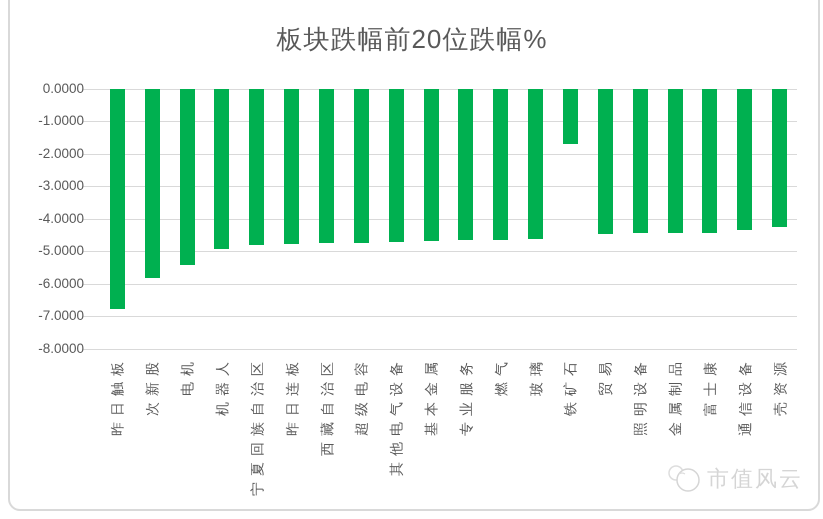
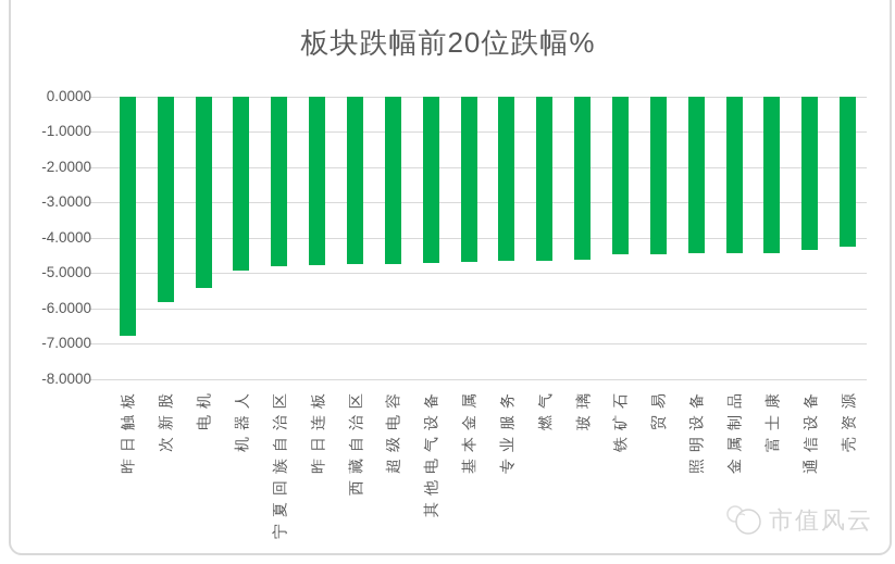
铁矿石: -1.7 -> -4.5
